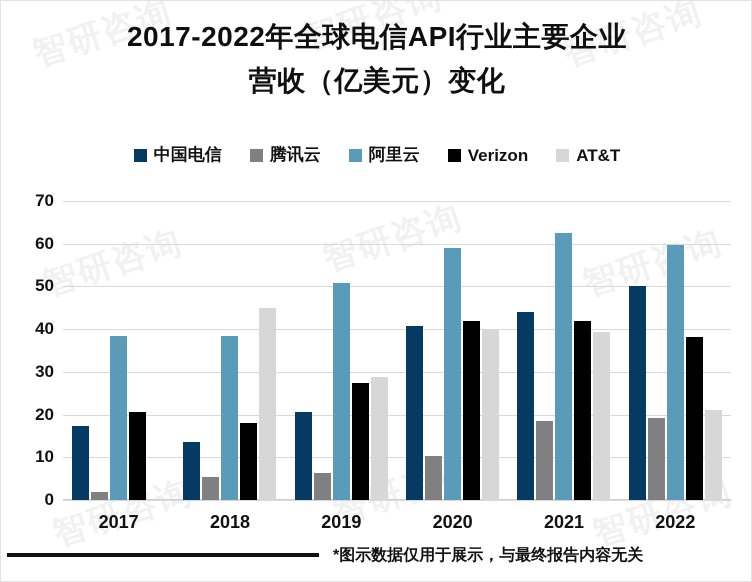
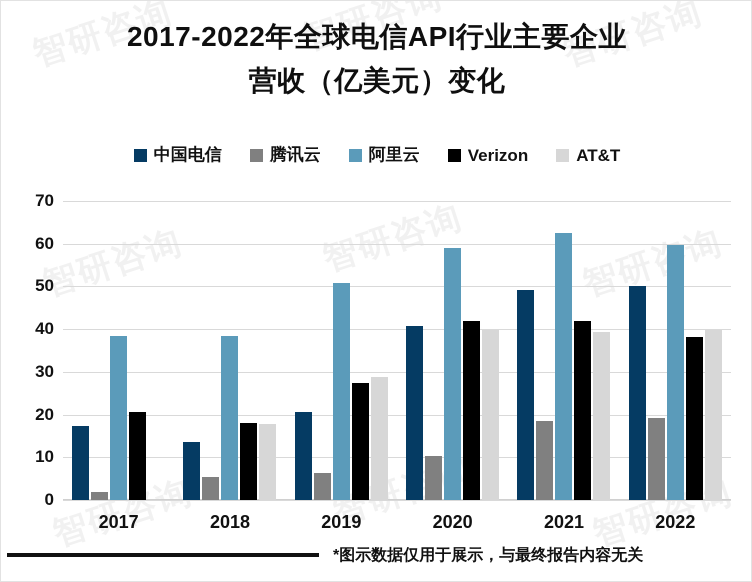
AT&T/2018: 45 -> 18
中国电信/2021: 44 -> 49
AT&T/2022: 21 -> 40
